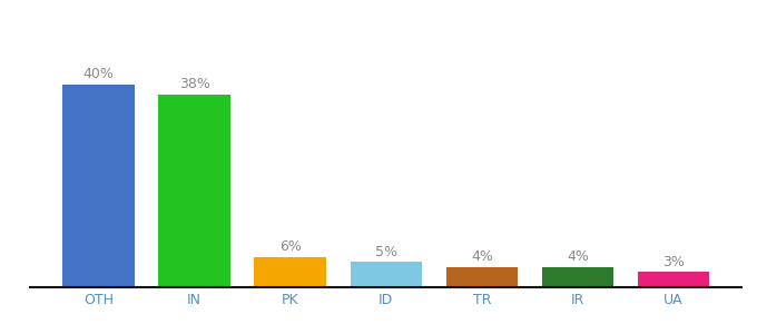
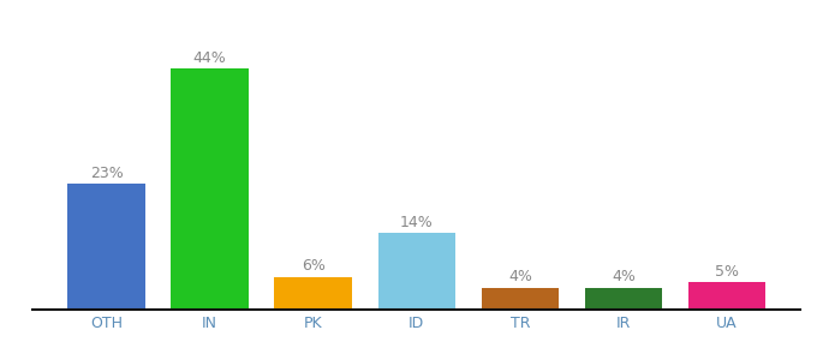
OTH: 40% -> 23%
IN: 38% -> 44%
ID: 5% -> 14%
UA: 3% -> 5%
